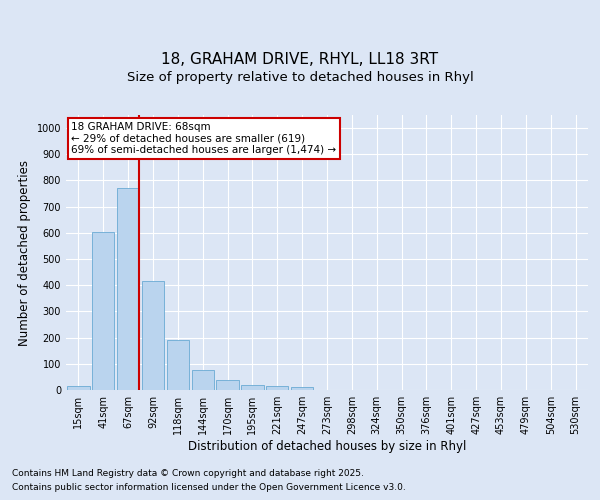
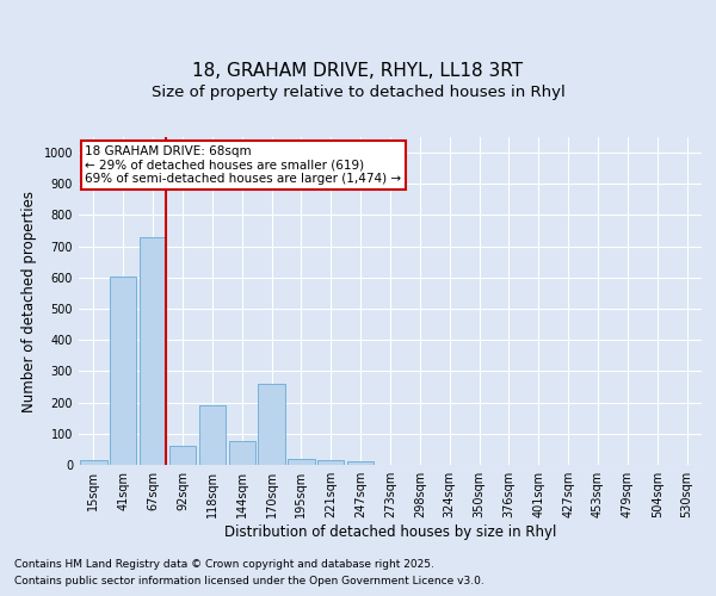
67sqm: 770 -> 730
92sqm: 415 -> 60
170sqm: 40 -> 260
